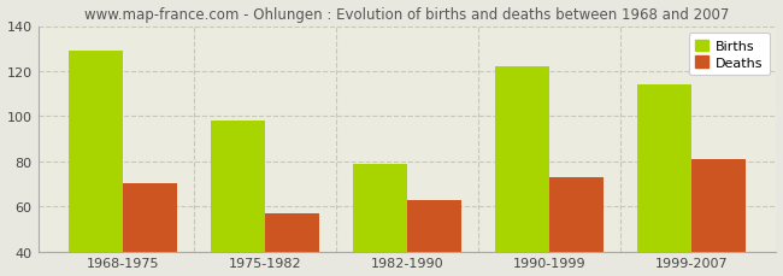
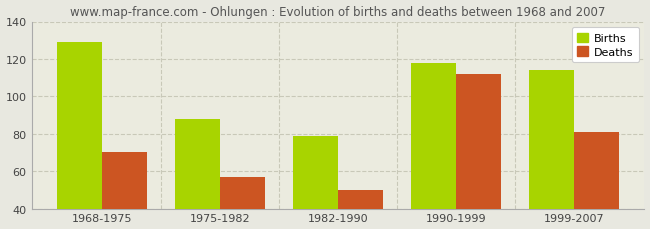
Births/1975-1982: 98 -> 88
Deaths/1982-1990: 63 -> 50
Births/1990-1999: 122 -> 118
Deaths/1990-1999: 73 -> 112
